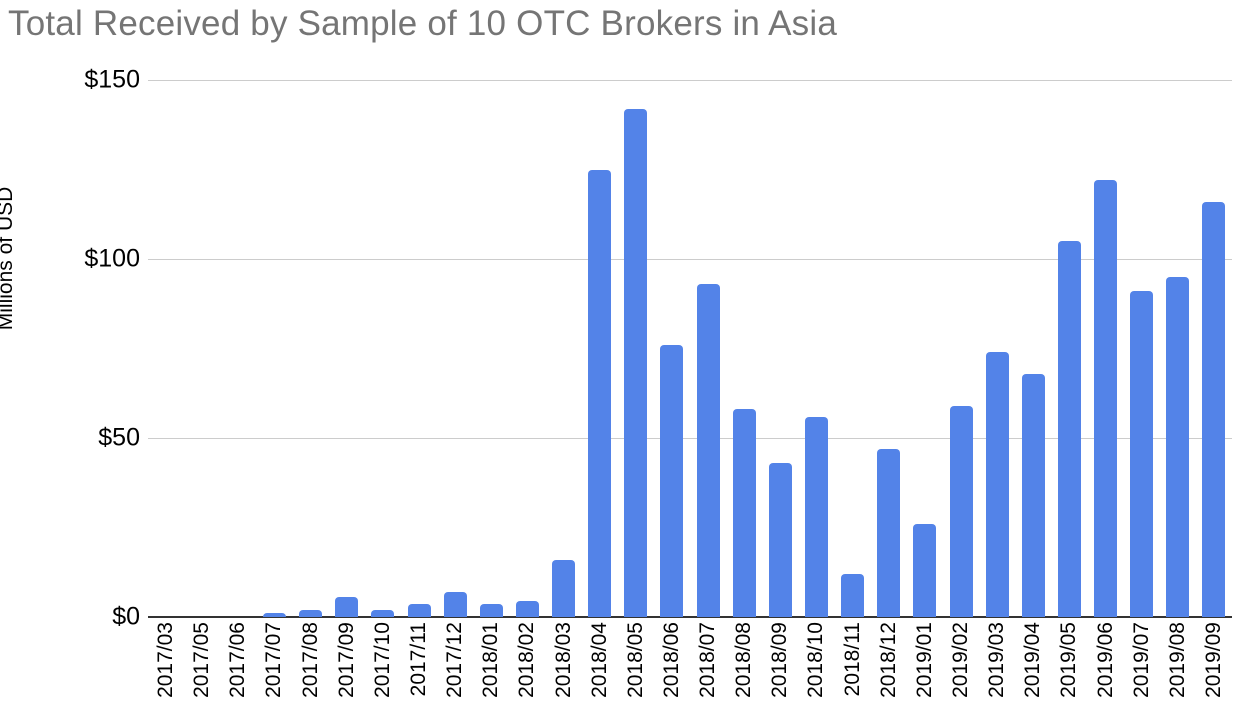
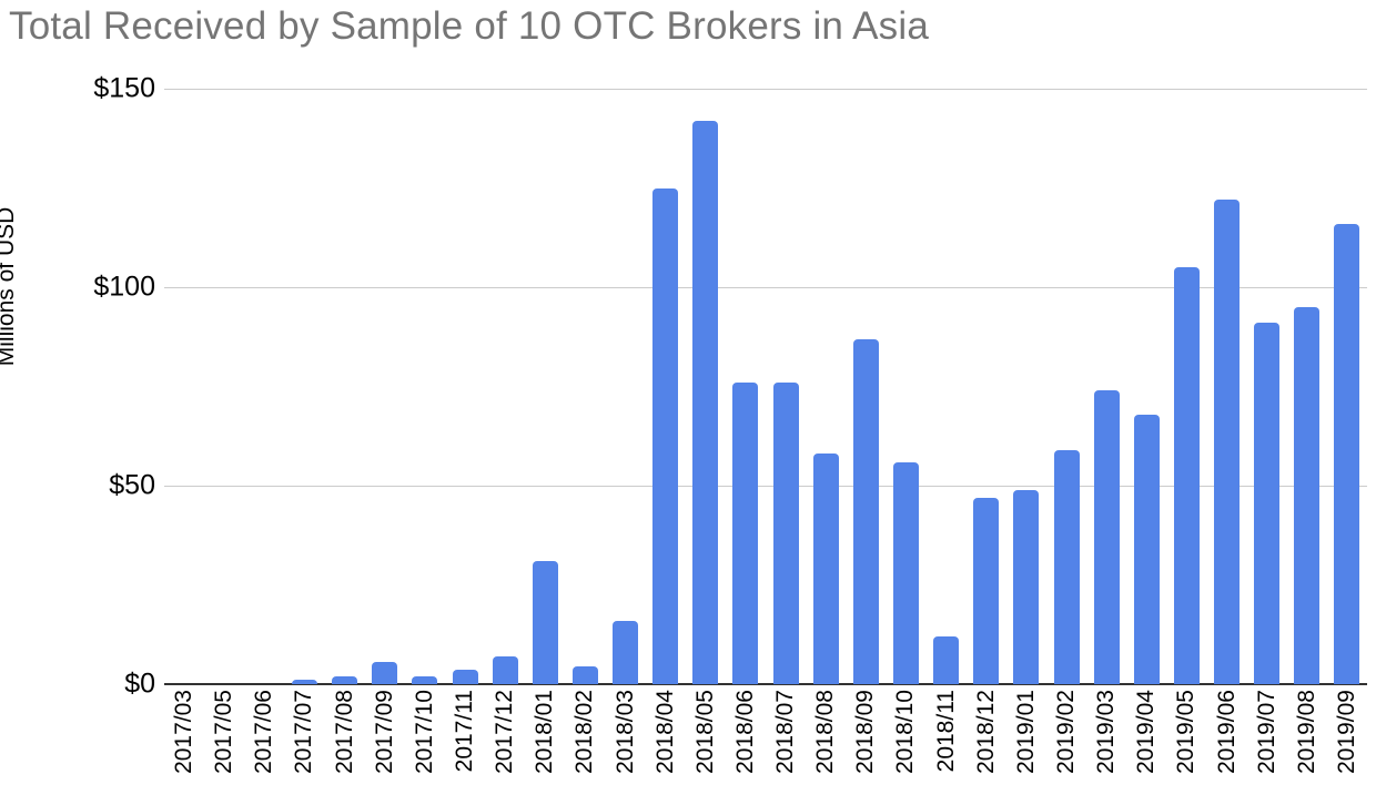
2018/01: $4 -> $31
2018/07: $93 -> $76
2018/09: $43 -> $87
2019/01: $26 -> $49
